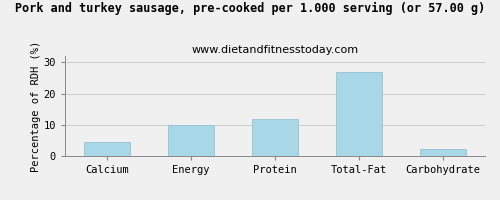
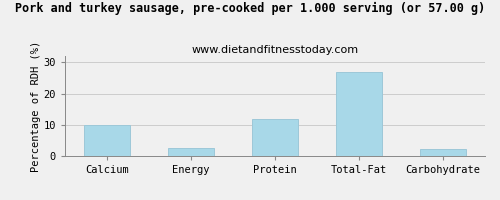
Calcium: 4.5 -> 10.0
Energy: 10.0 -> 2.5
